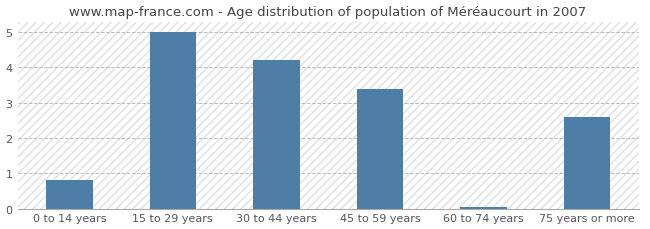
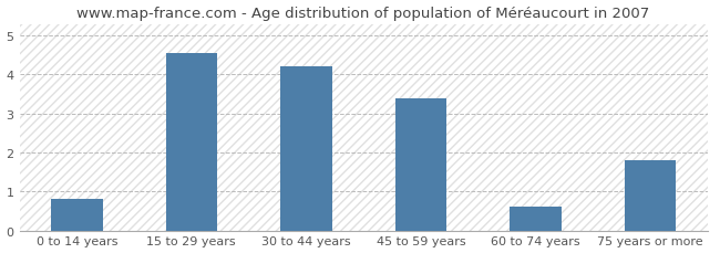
15 to 29 years: 5.00 -> 4.55
60 to 74 years: 0.05 -> 0.60
75 years or more: 2.60 -> 1.80
